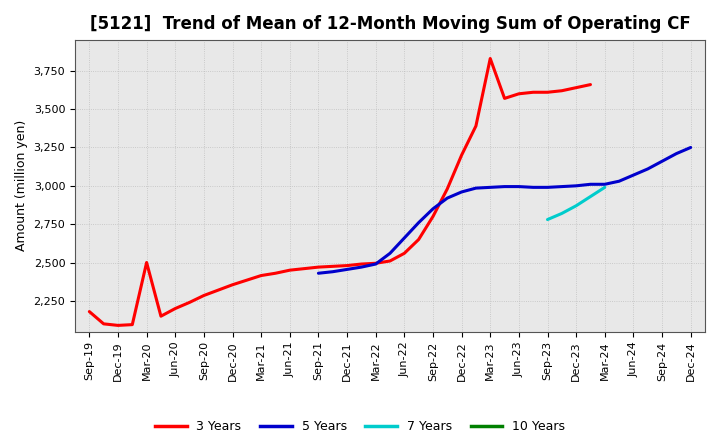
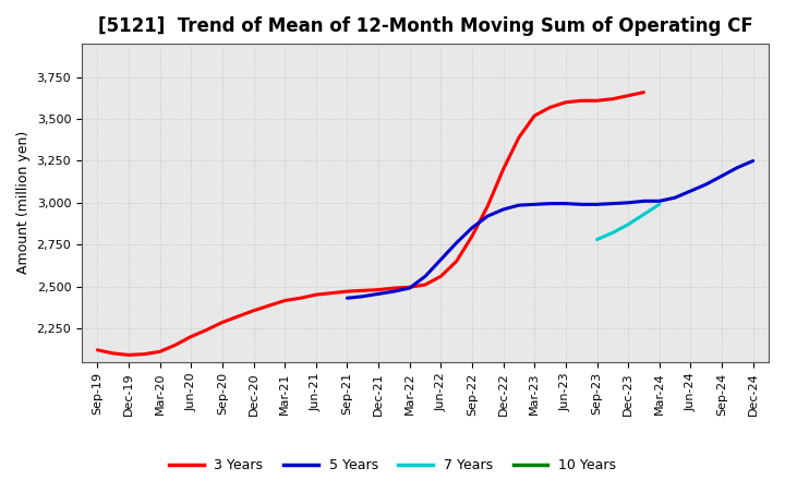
3 Years/Sep-19: 2,180 -> 2,120
3 Years/Mar-20: 2,500 -> 2,110
3 Years/Mar-23: 3,830 -> 3,520
